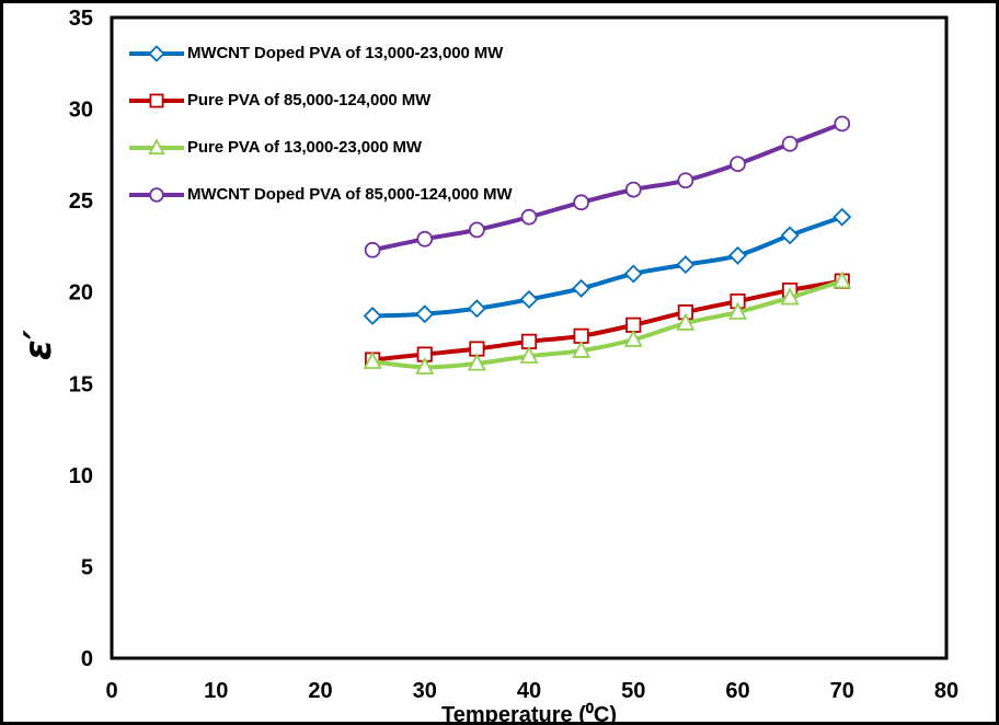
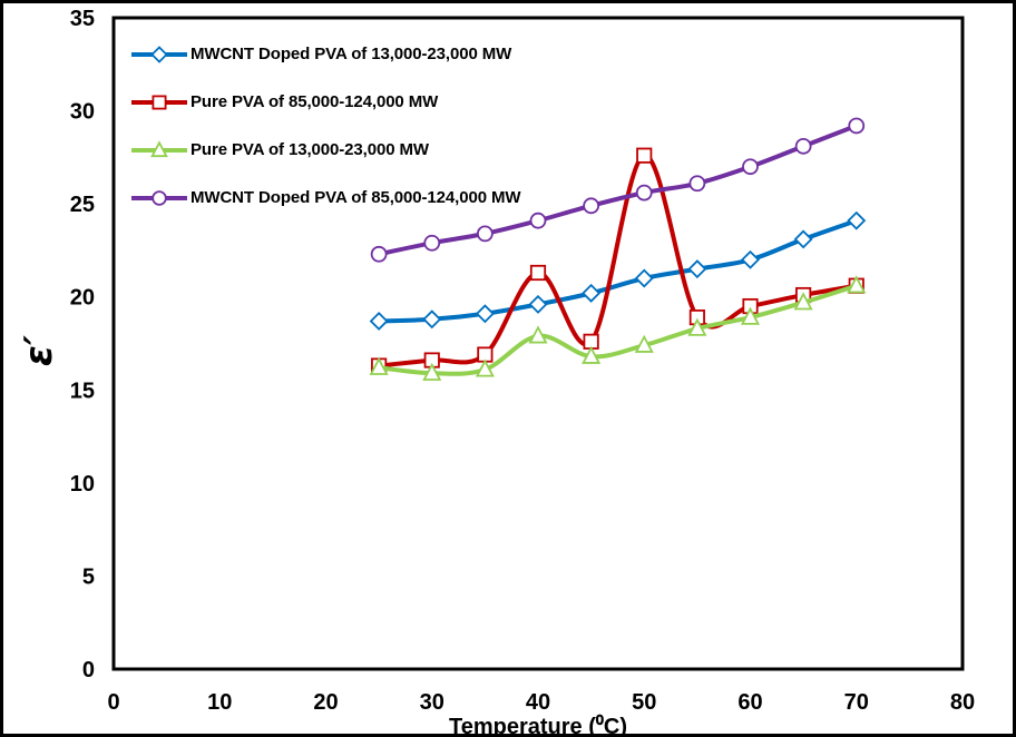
Pure PVA of 85,000-124,000 MW/40: 17.3 -> 21.3
Pure PVA of 13,000-23,000 MW/40: 16.5 -> 17.9
Pure PVA of 85,000-124,000 MW/50: 18.2 -> 27.6
